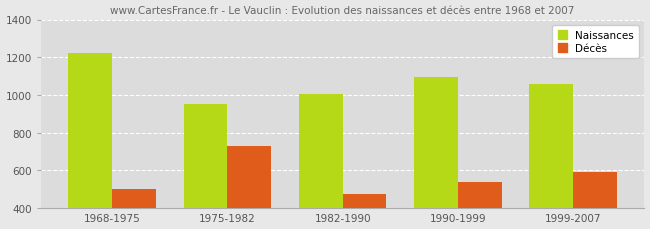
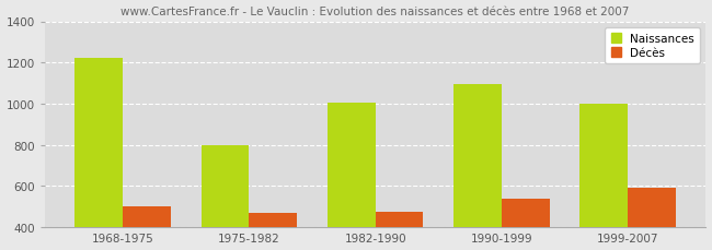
Naissances/1975-1982: 950 -> 800
Décès/1975-1982: 730 -> 470
Naissances/1999-2007: 1060 -> 1000
